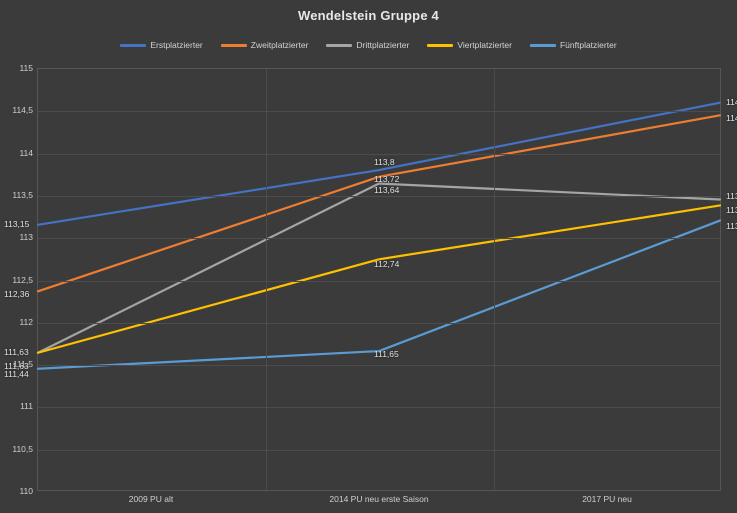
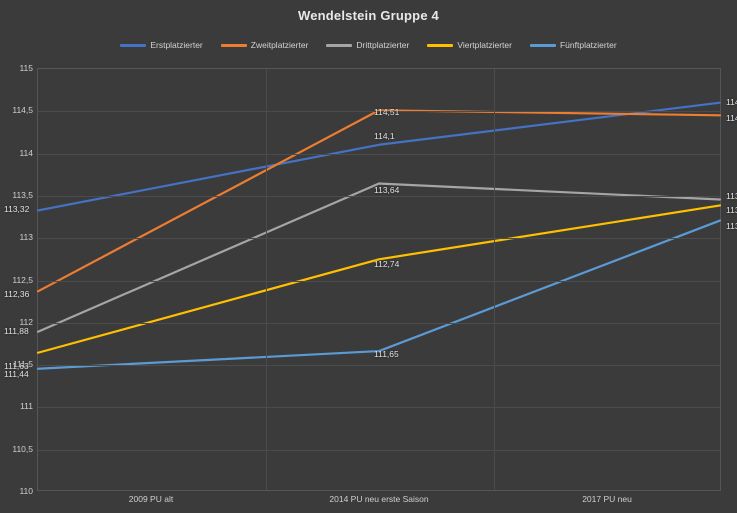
Erstplatzierter/2009 PU alt: 113,15 -> 113,32
Drittplatzierter/2009 PU alt: 111,63 -> 111,88
Erstplatzierter/2014 PU neu erste Saison: 113,8 -> 114,1
Zweitplatzierter/2014 PU neu erste Saison: 113,72 -> 114,51
